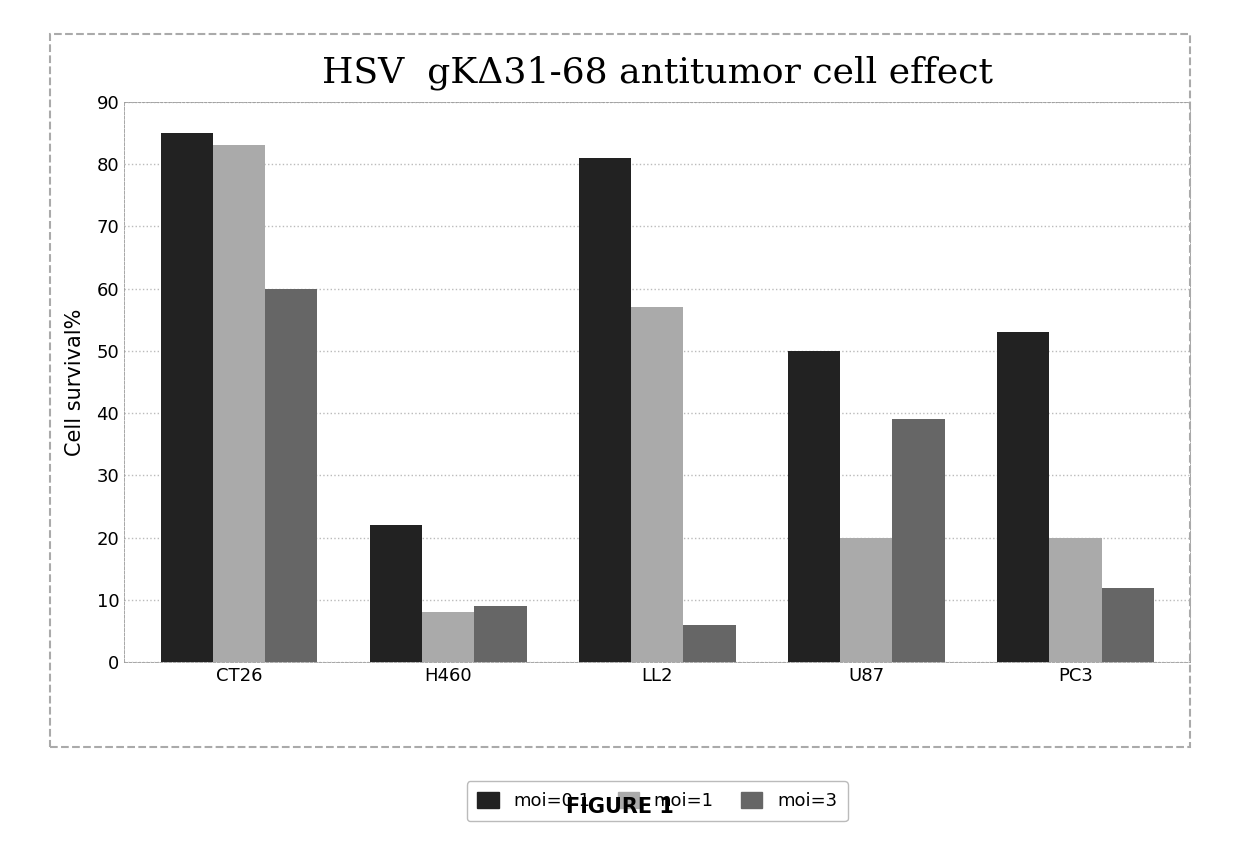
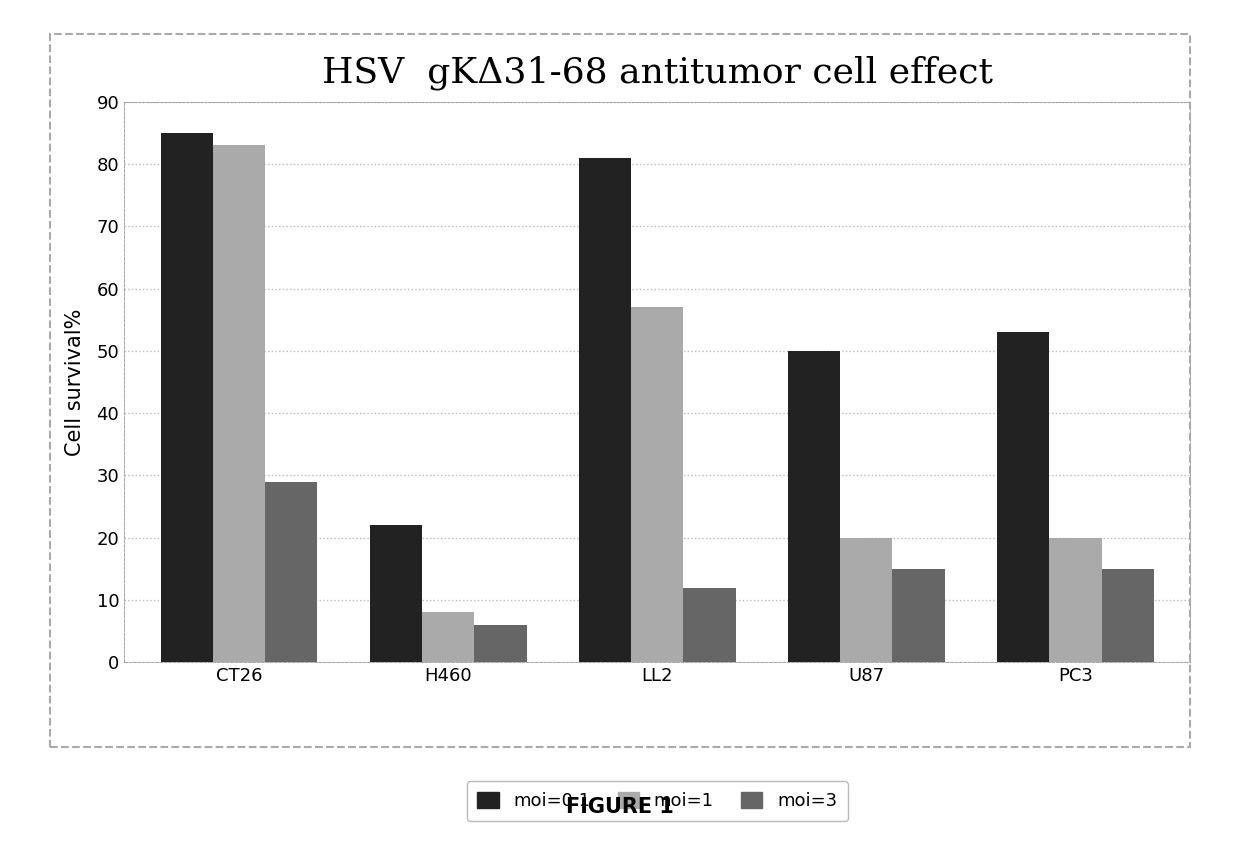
moi=3/CT26: 60 -> 29
moi=3/H460: 9 -> 6
moi=3/LL2: 6 -> 12
moi=3/U87: 39 -> 15
moi=3/PC3: 12 -> 15
